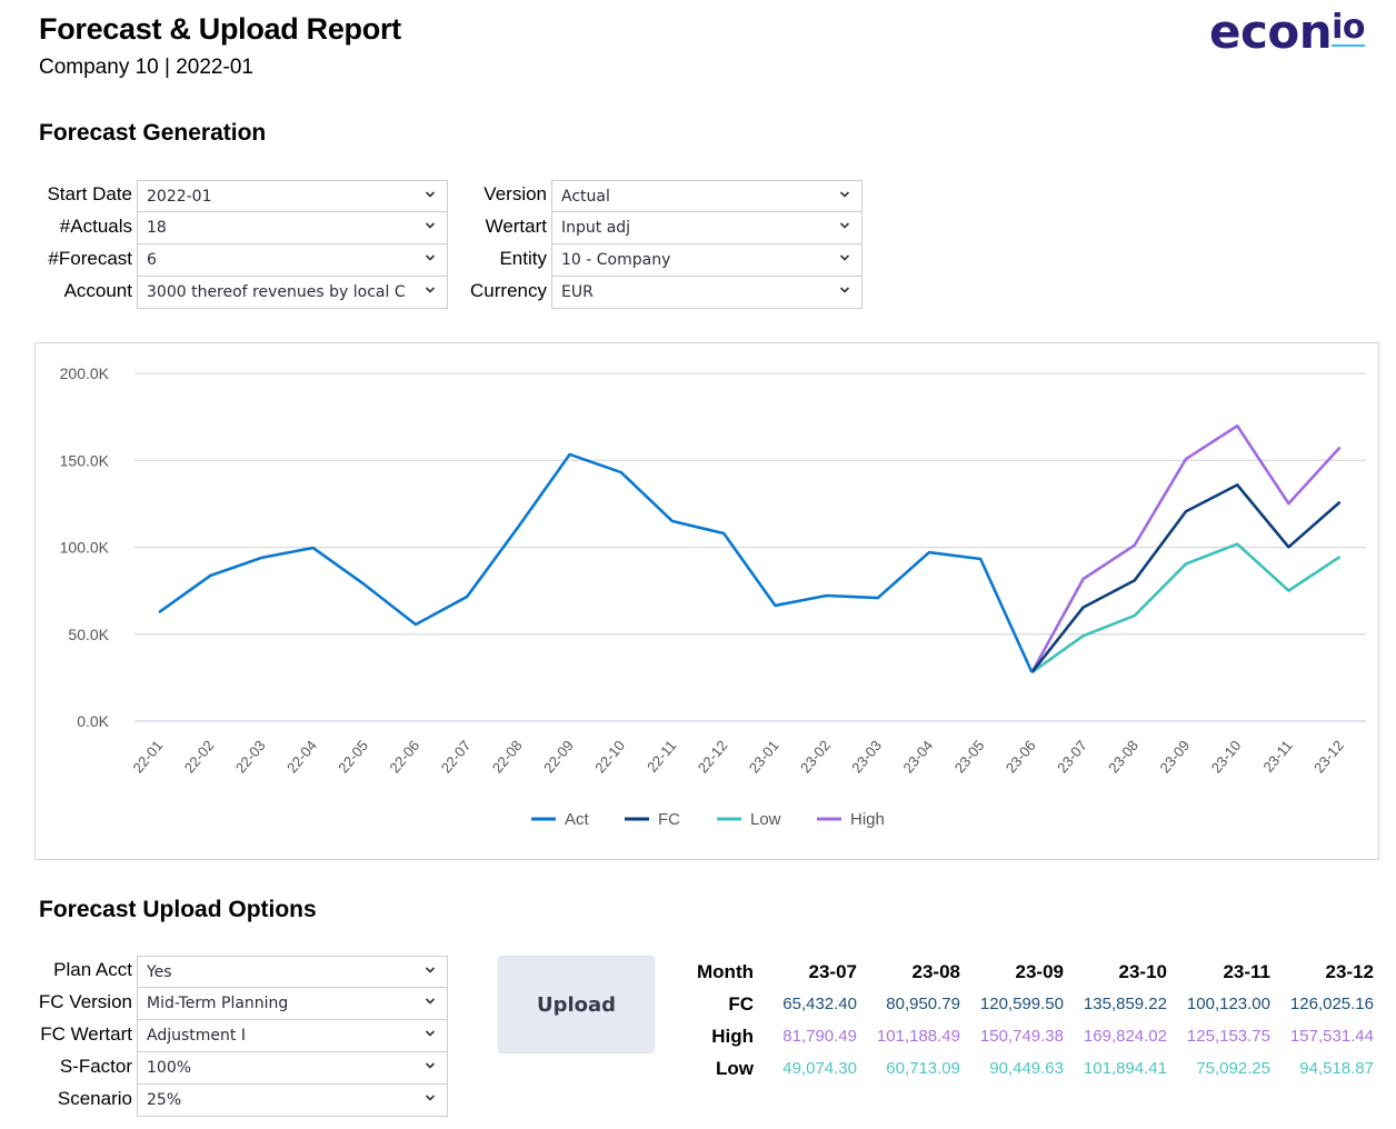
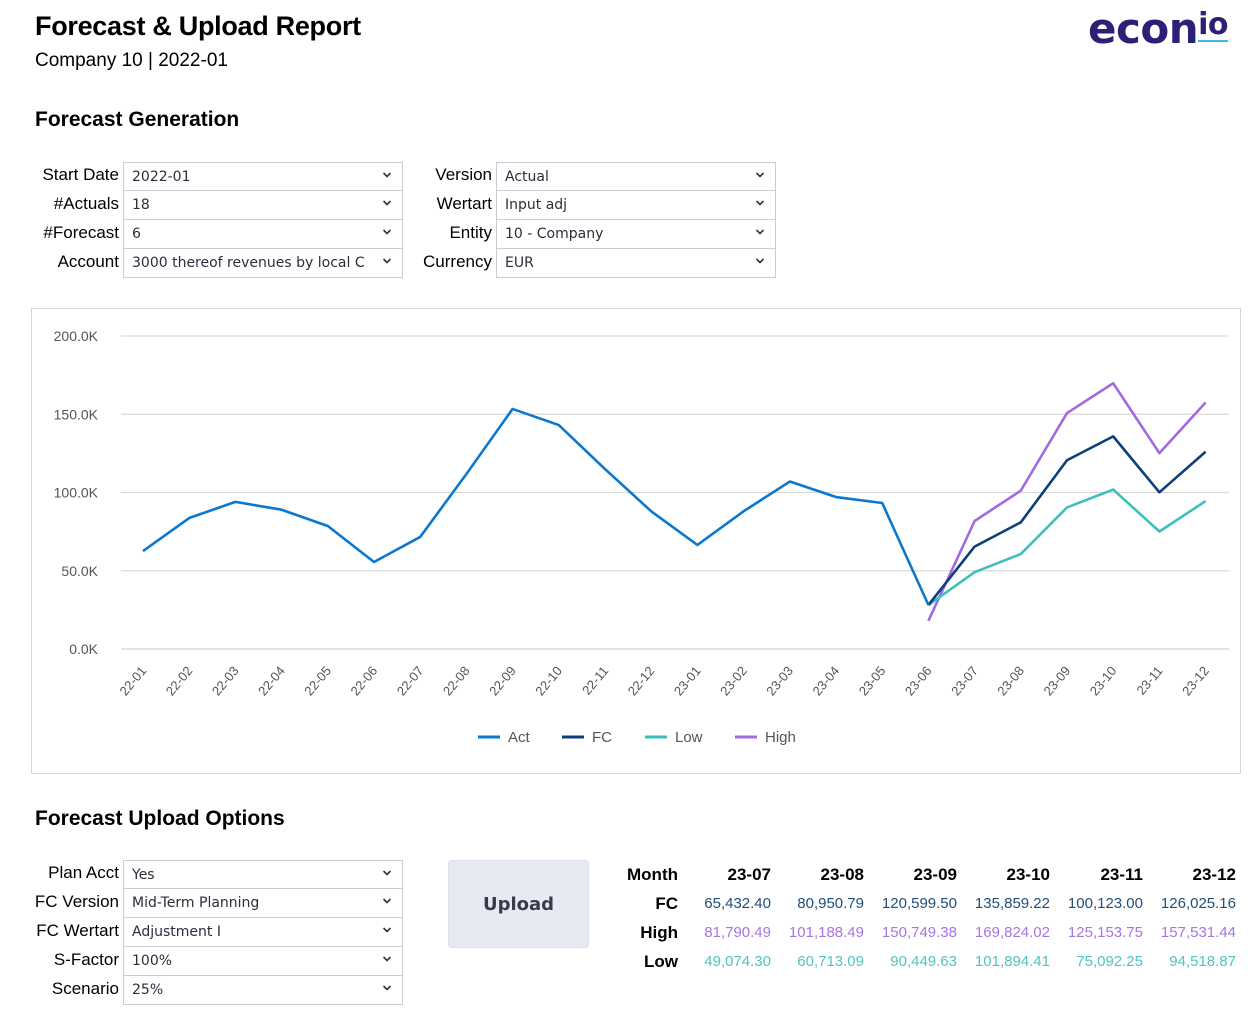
Act/22-04: 100K -> 89K
Act/22-12: 108K -> 88K
Act/23-02: 72K -> 88K
Act/23-03: 71K -> 107K
High/23-06: 28K -> 18K
